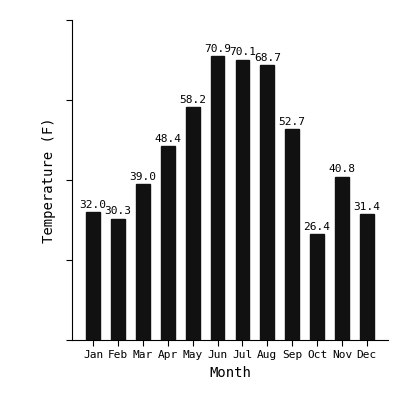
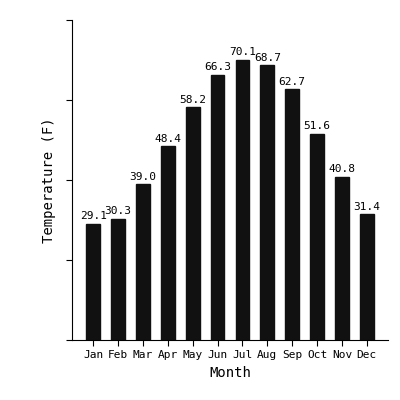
Jan: 32.0 -> 29.1
Jun: 70.9 -> 66.3
Sep: 52.7 -> 62.7
Oct: 26.4 -> 51.6
